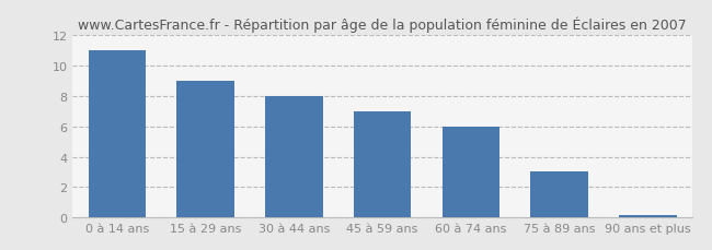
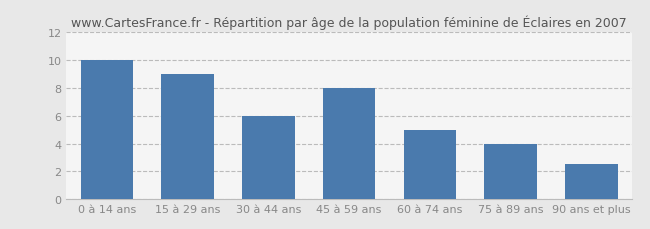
0 à 14 ans: 11.0 -> 10.0
30 à 44 ans: 8.0 -> 6.0
45 à 59 ans: 7.0 -> 8.0
60 à 74 ans: 6.0 -> 5.0
75 à 89 ans: 3.0 -> 4.0
90 ans et plus: 0.1 -> 2.5
